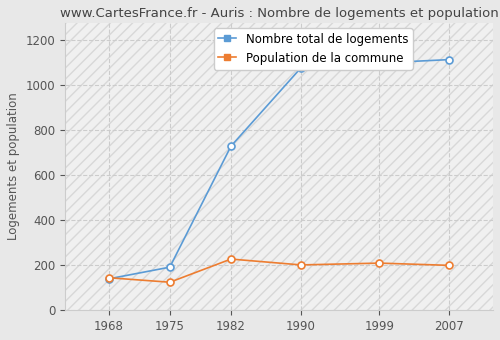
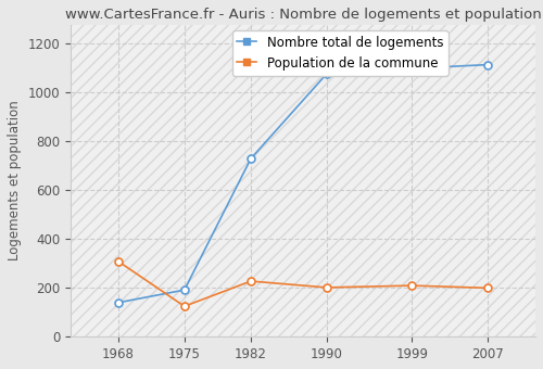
Population de la commune/1968: 145 -> 310
